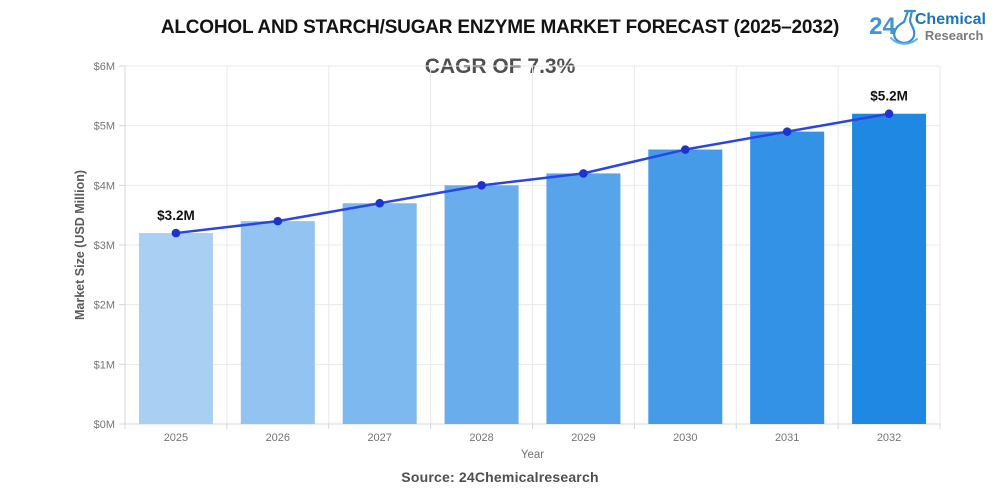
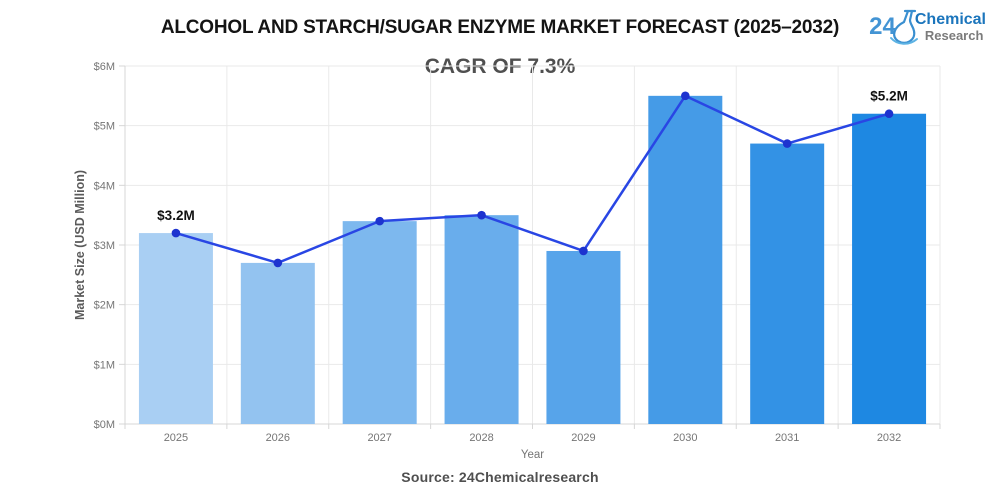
2026: $3.4M -> $2.7M
2027: $3.7M -> $3.4M
2028: $4.0M -> $3.5M
2029: $4.2M -> $2.9M
2030: $4.6M -> $5.5M
2031: $4.9M -> $4.7M
